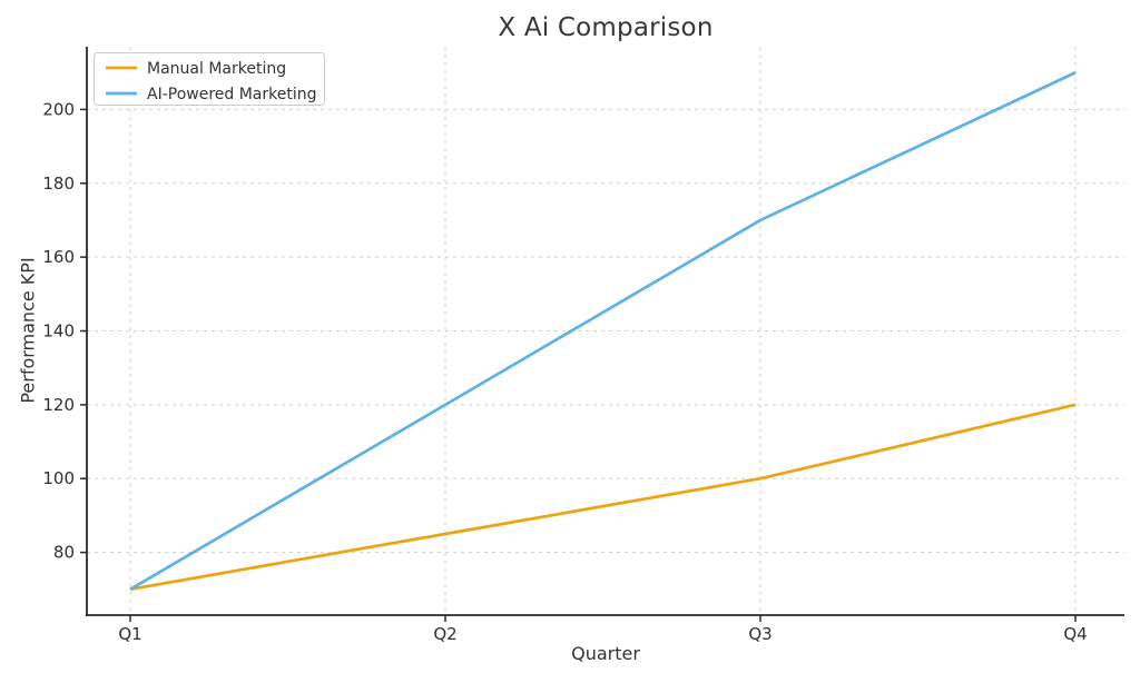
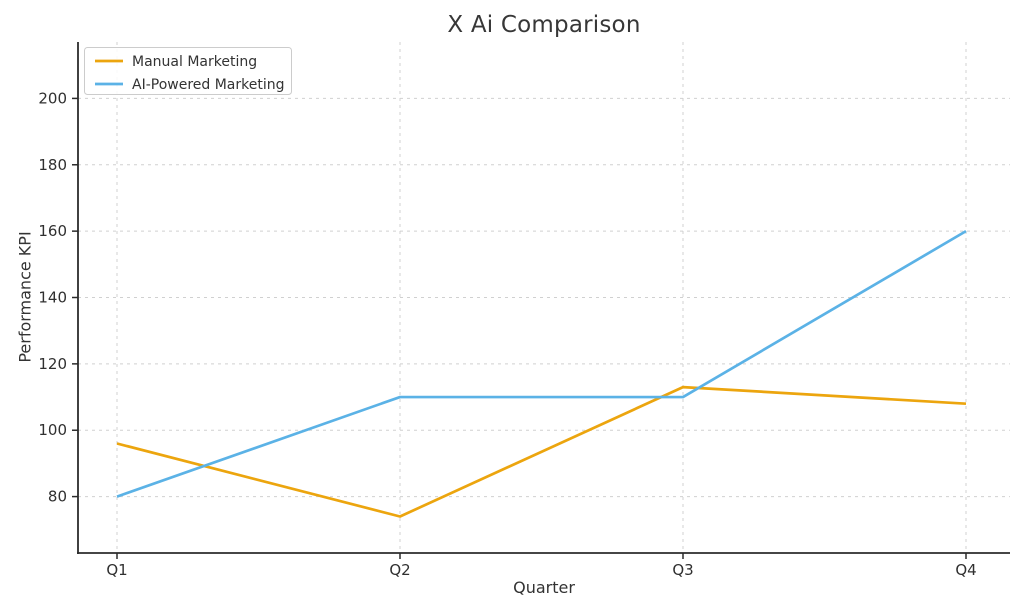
Manual Marketing/Q1: 70 -> 96
AI-Powered Marketing/Q1: 70 -> 80
Manual Marketing/Q2: 85 -> 74
AI-Powered Marketing/Q2: 120 -> 110
Manual Marketing/Q3: 100 -> 113
AI-Powered Marketing/Q3: 170 -> 110
Manual Marketing/Q4: 120 -> 108
AI-Powered Marketing/Q4: 210 -> 160
